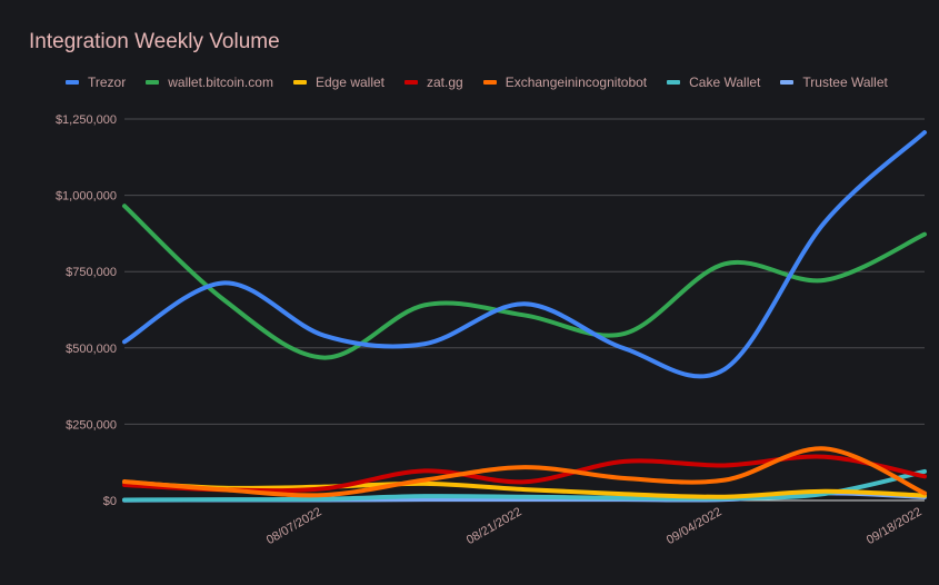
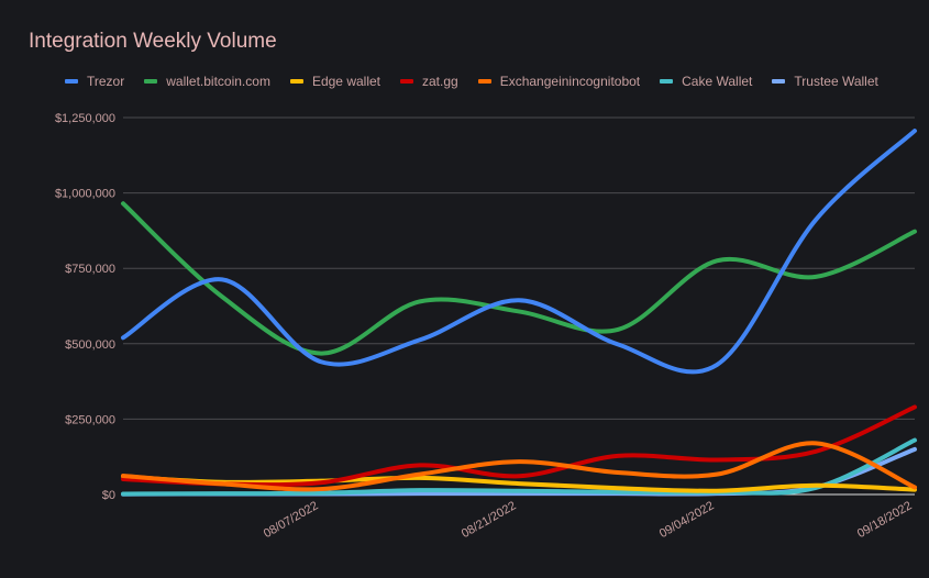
Trezor/08/07/2022: $540000 -> $440000
zat.gg/09/18/2022: $80000 -> $290000
Cake Wallet/09/18/2022: $100000 -> $180000
Trustee Wallet/09/18/2022: $10000 -> $150000
